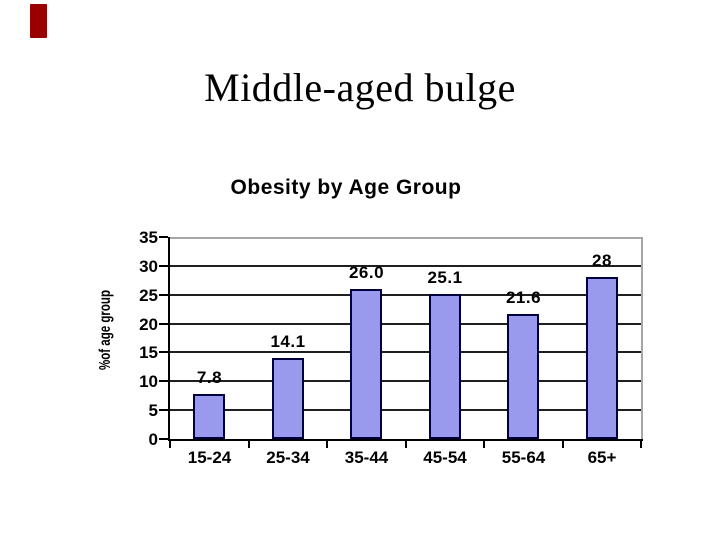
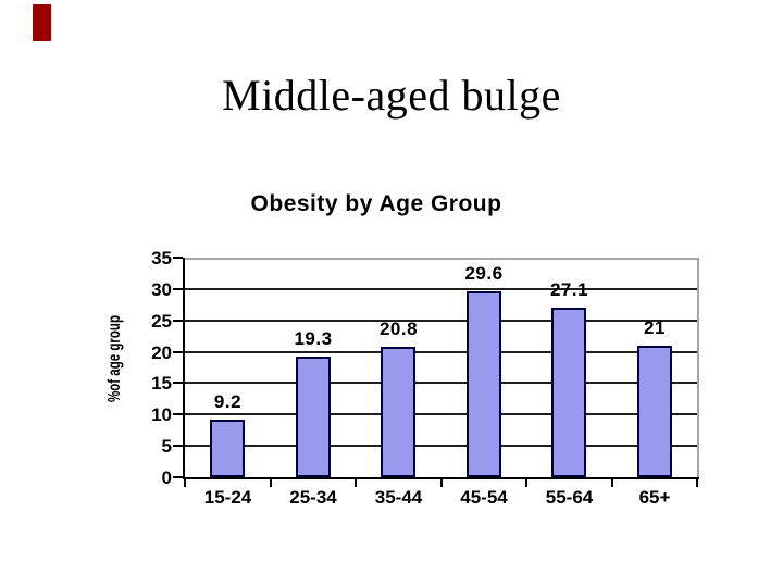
15-24: 7.8 -> 9.2
25-34: 14.1 -> 19.3
35-44: 26.0 -> 20.8
45-54: 25.1 -> 29.6
55-64: 21.6 -> 27.1
65+: 28 -> 21
